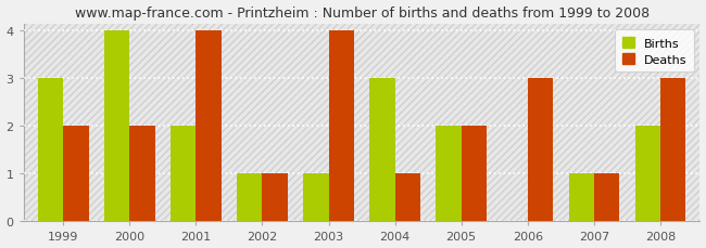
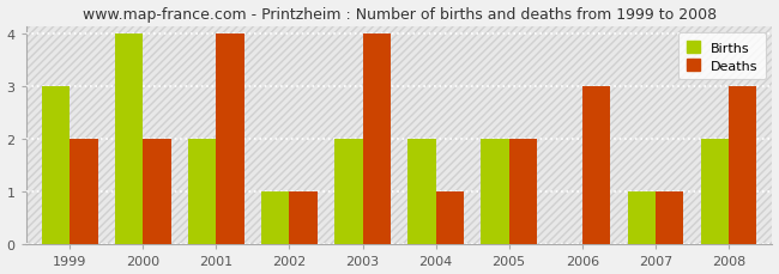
Births/2003: 1 -> 2
Births/2004: 3 -> 2
